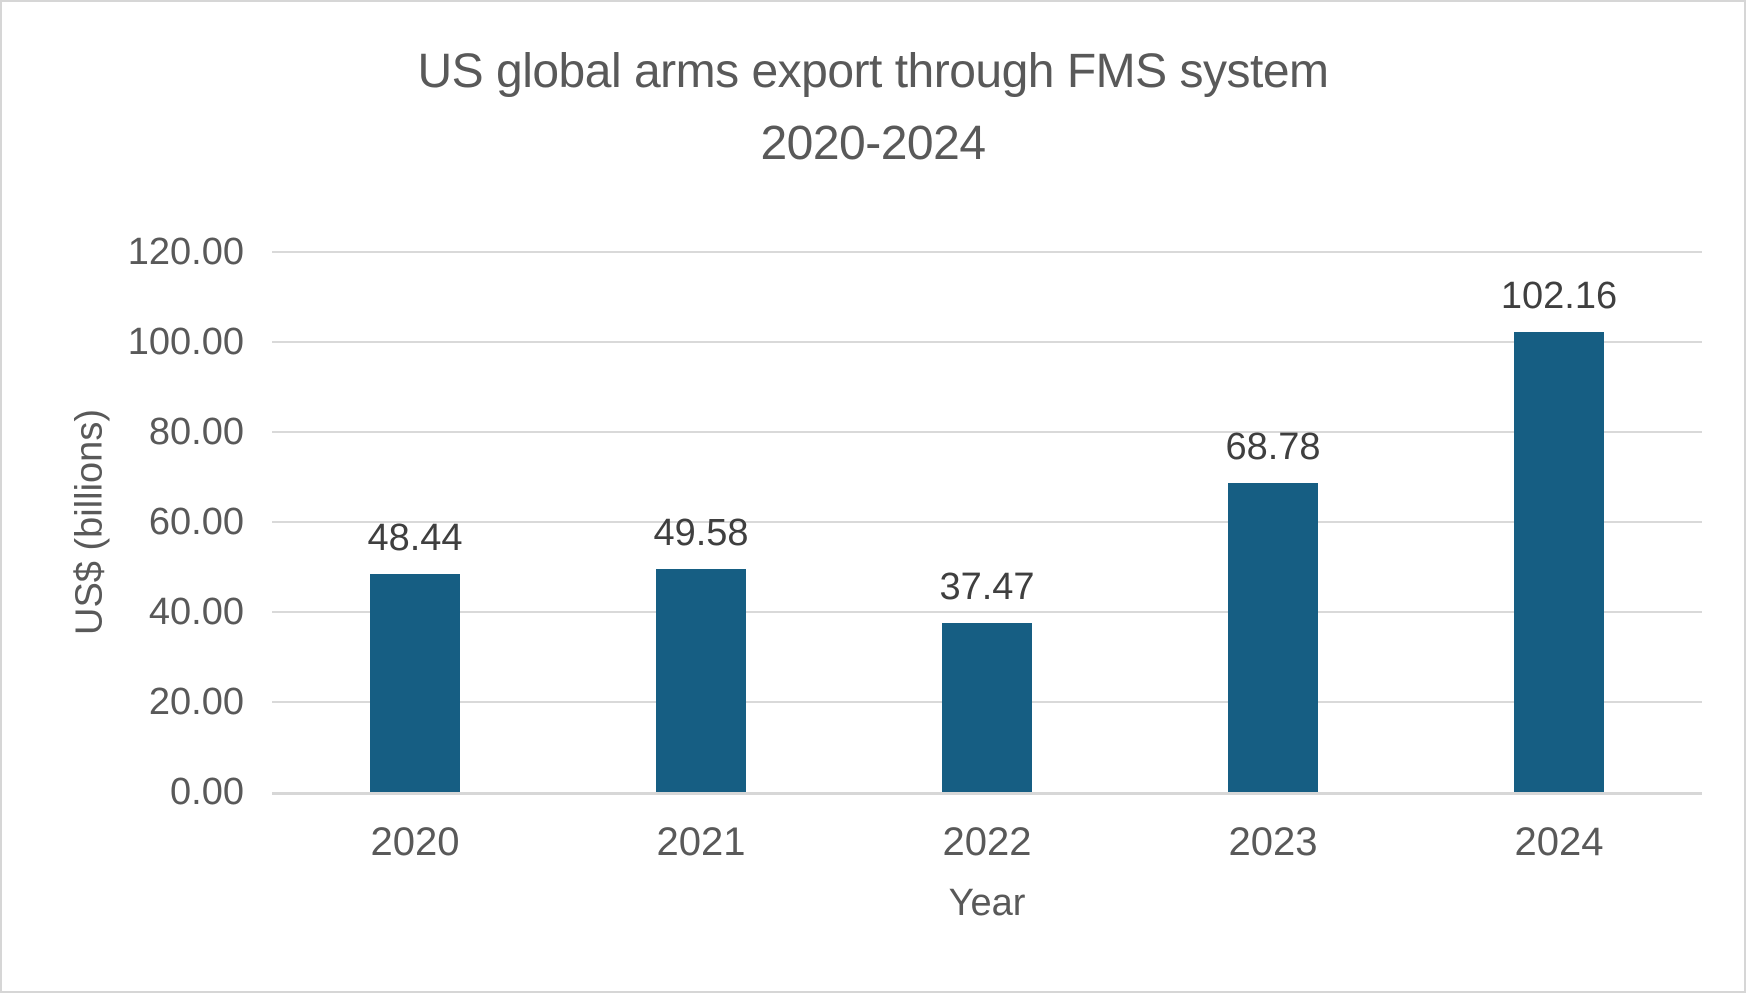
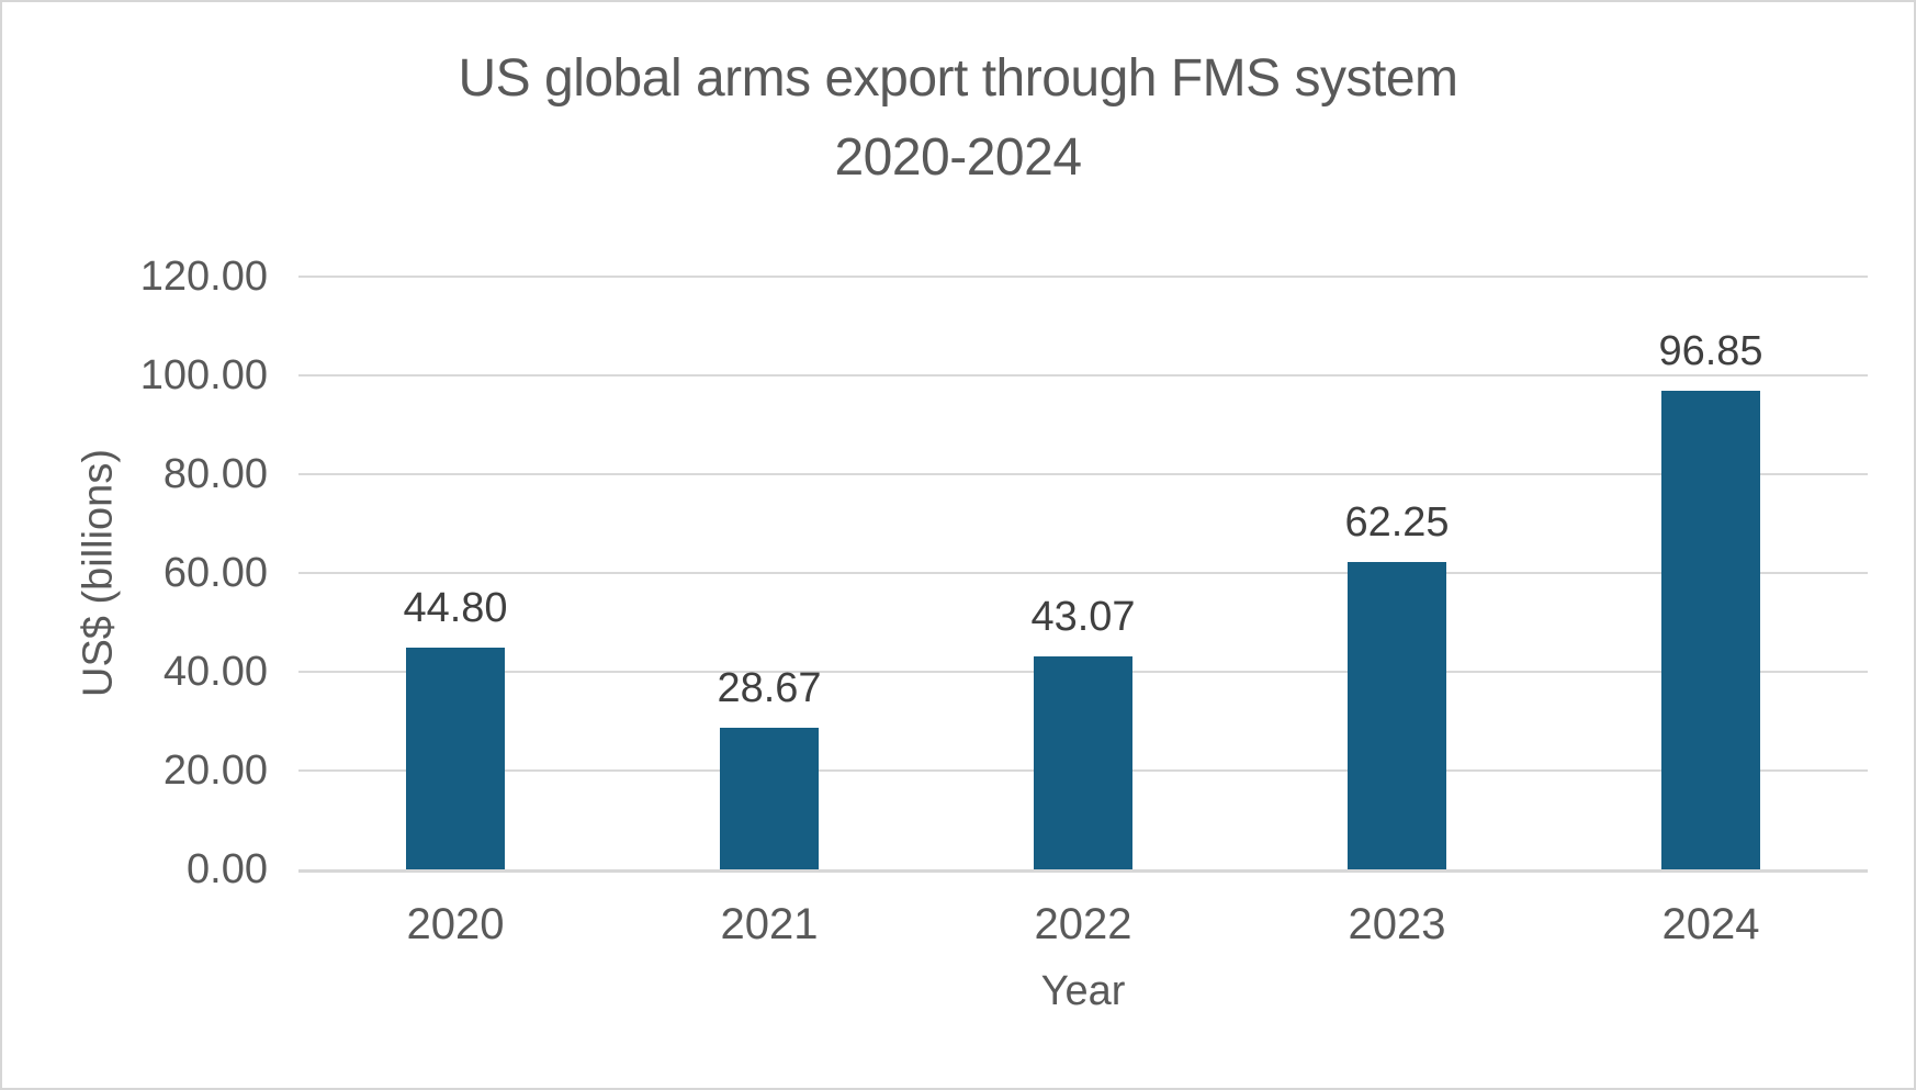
2020: 48.44 -> 44.80
2021: 49.58 -> 28.67
2022: 37.47 -> 43.07
2023: 68.78 -> 62.25
2024: 102.16 -> 96.85
